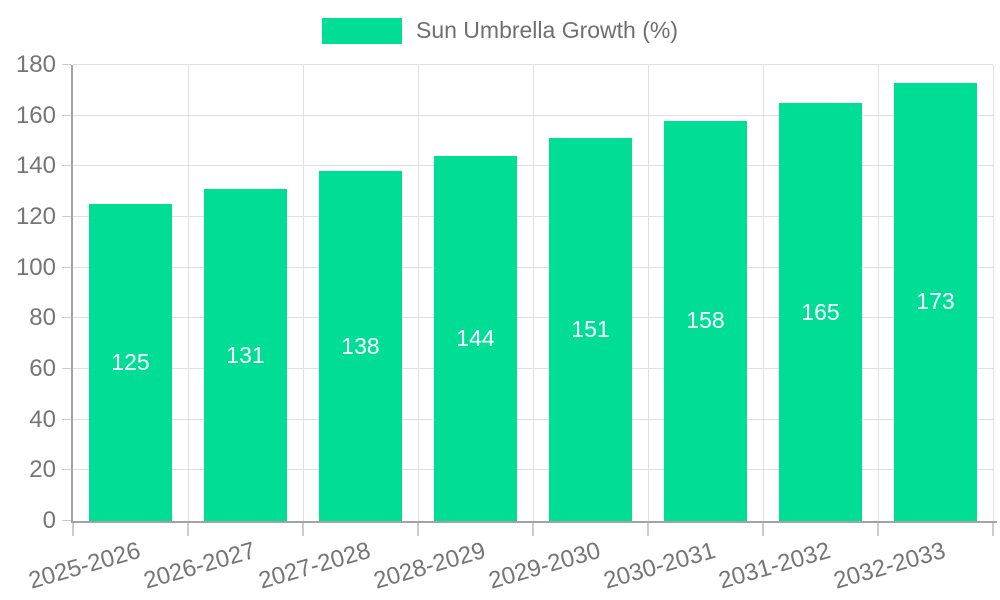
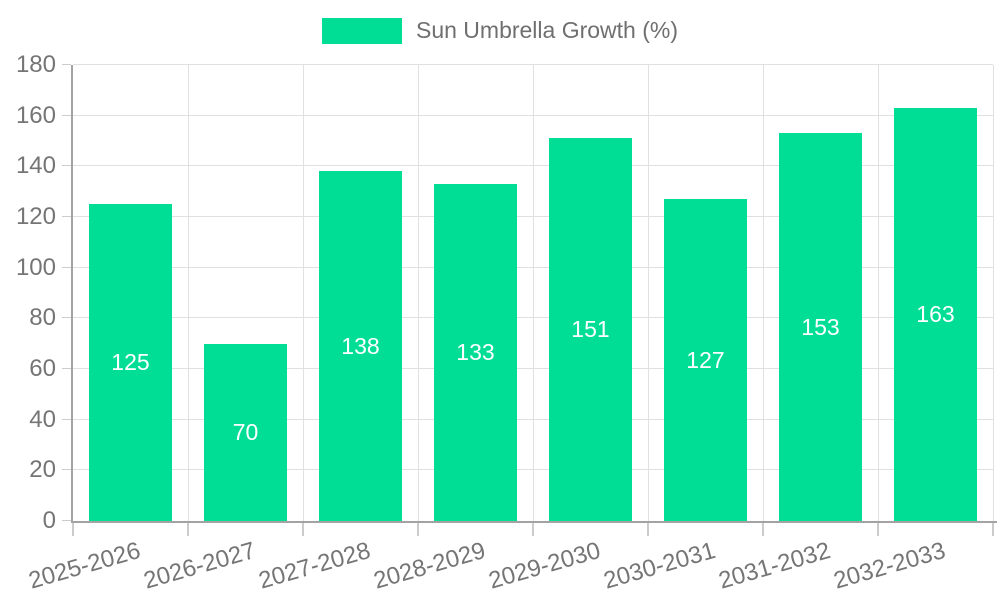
2026-2027: 131 -> 70
2028-2029: 144 -> 133
2030-2031: 158 -> 127
2031-2032: 165 -> 153
2032-2033: 173 -> 163
